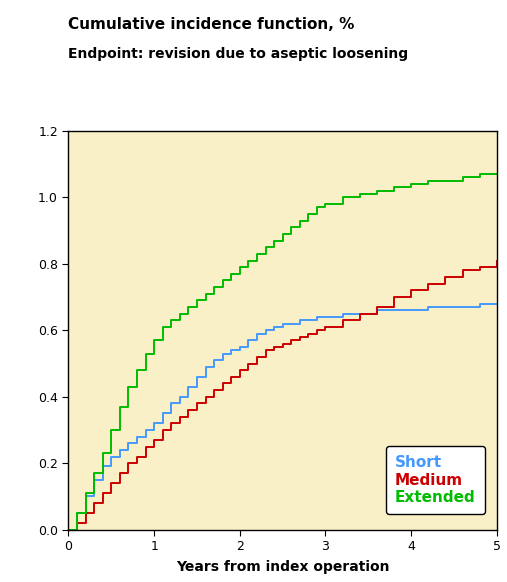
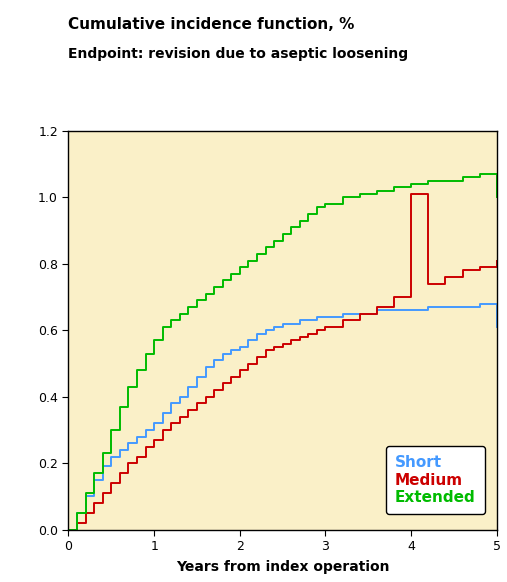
Medium/4: 0.72 -> 1.01
Short/5: 0.68 -> 0.61
Extended/5: 1.07 -> 1.00
